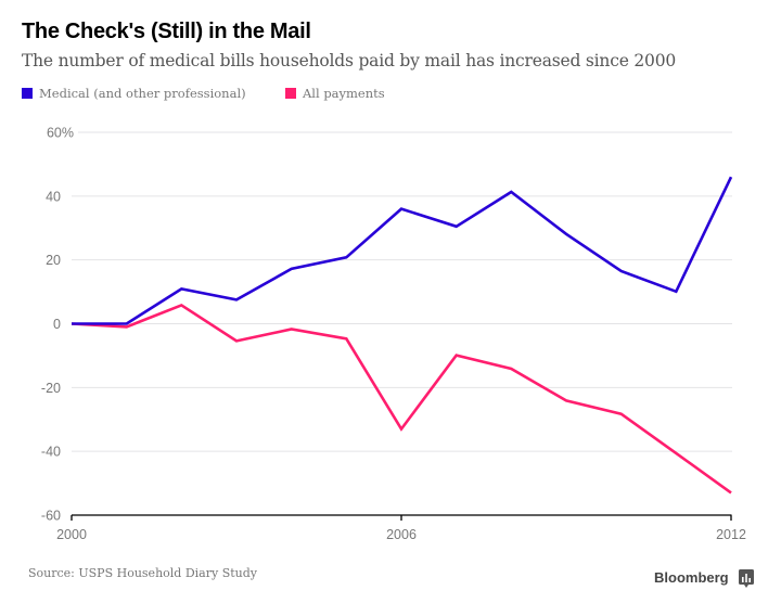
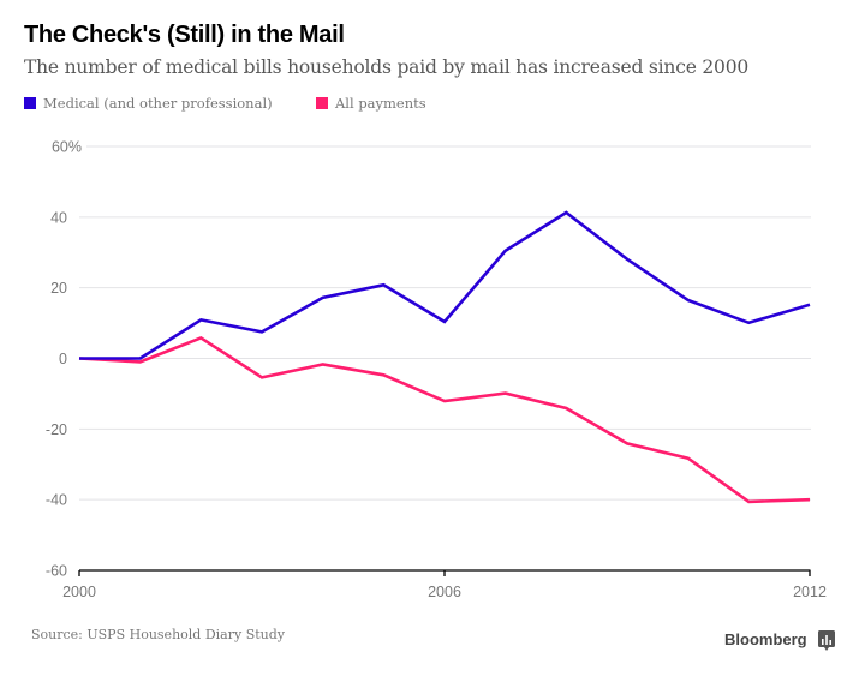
Medical (and other professional)/2006: 36 -> 10
All payments/2006: -33 -> -12
Medical (and other professional)/2012: 46 -> 15
All payments/2012: -53 -> -40
